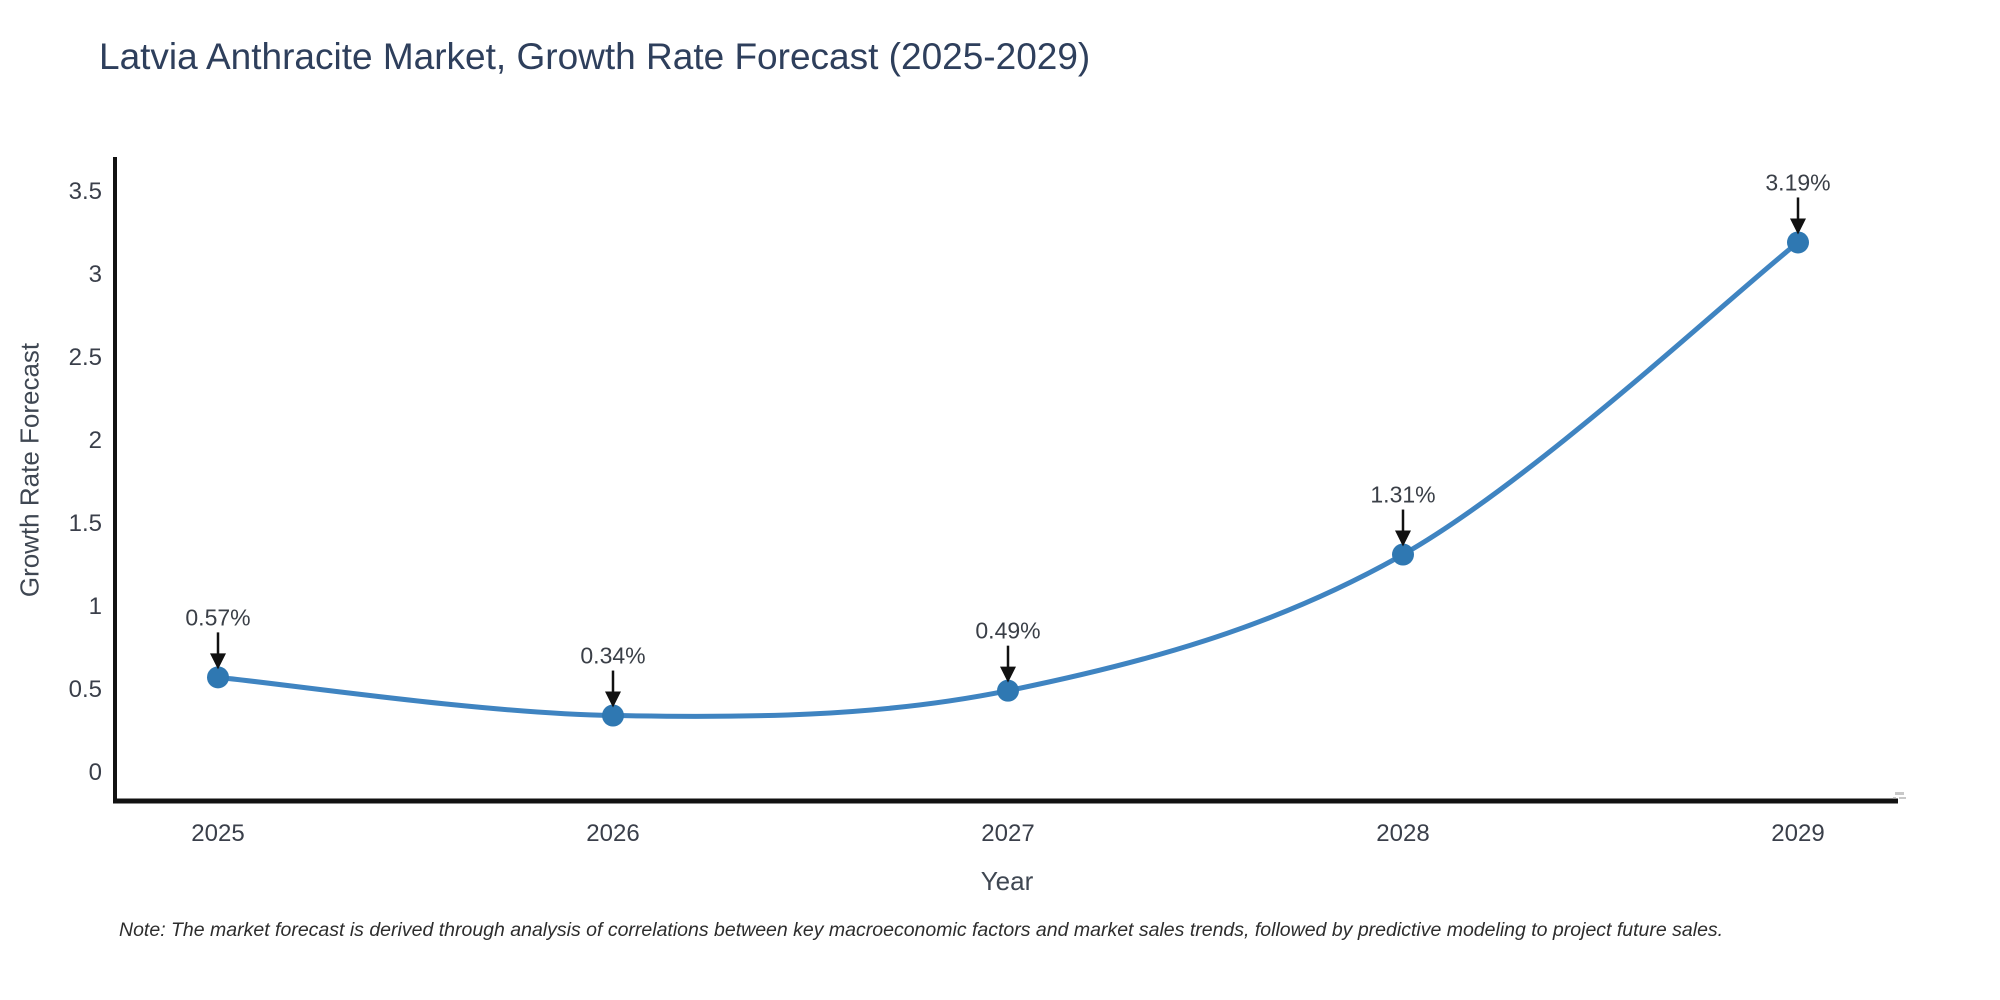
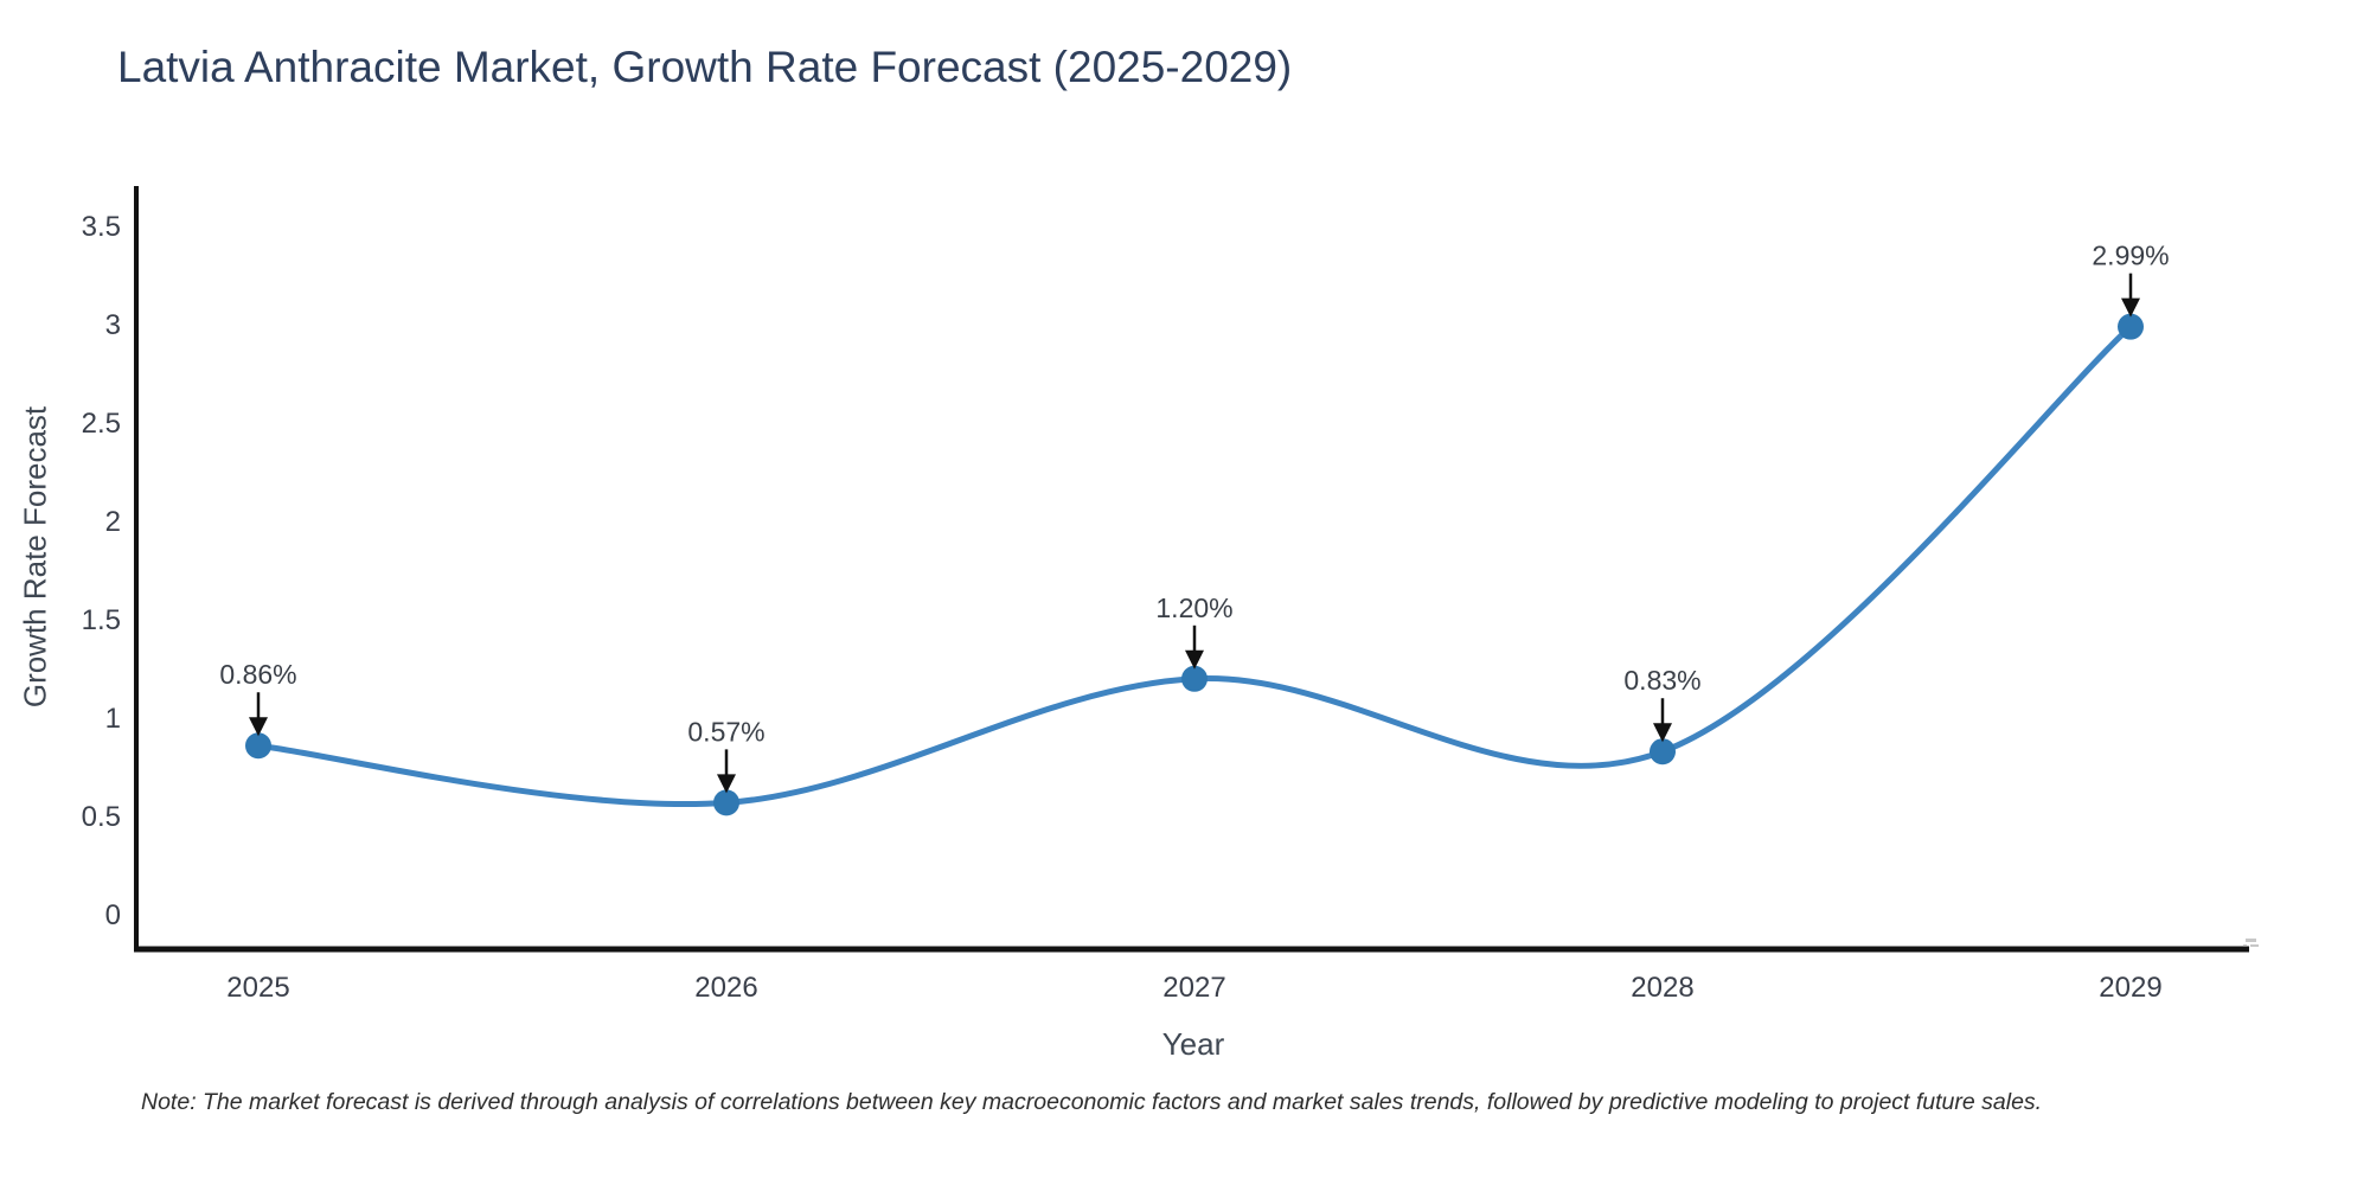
2025: 0.57% -> 0.86%
2026: 0.34% -> 0.57%
2027: 0.49% -> 1.20%
2028: 1.31% -> 0.83%
2029: 3.19% -> 2.99%
